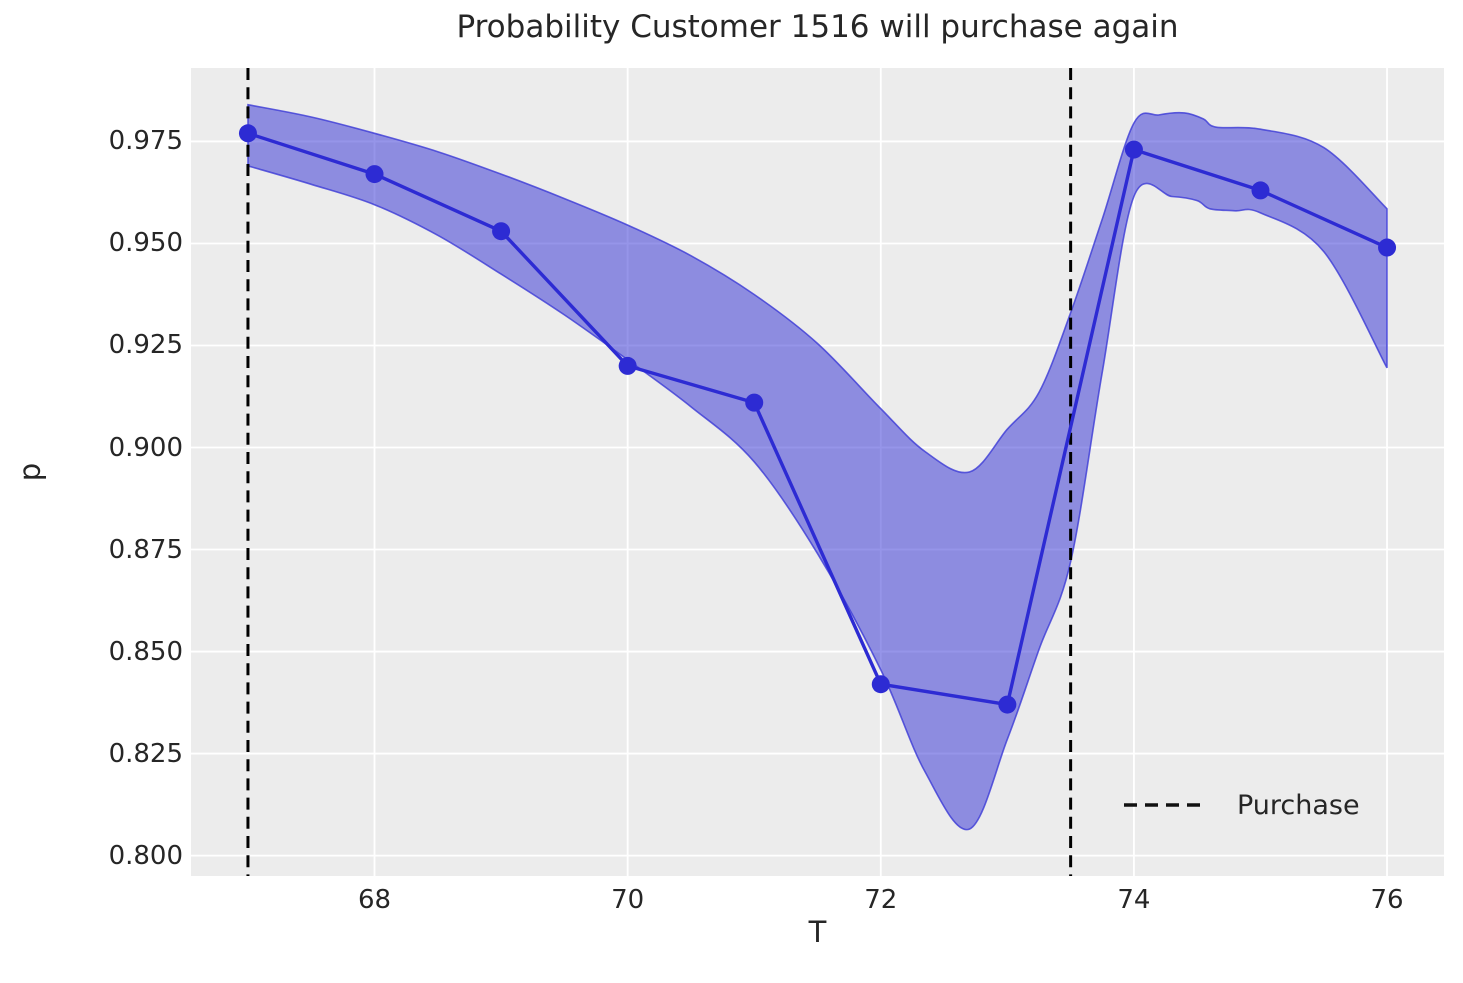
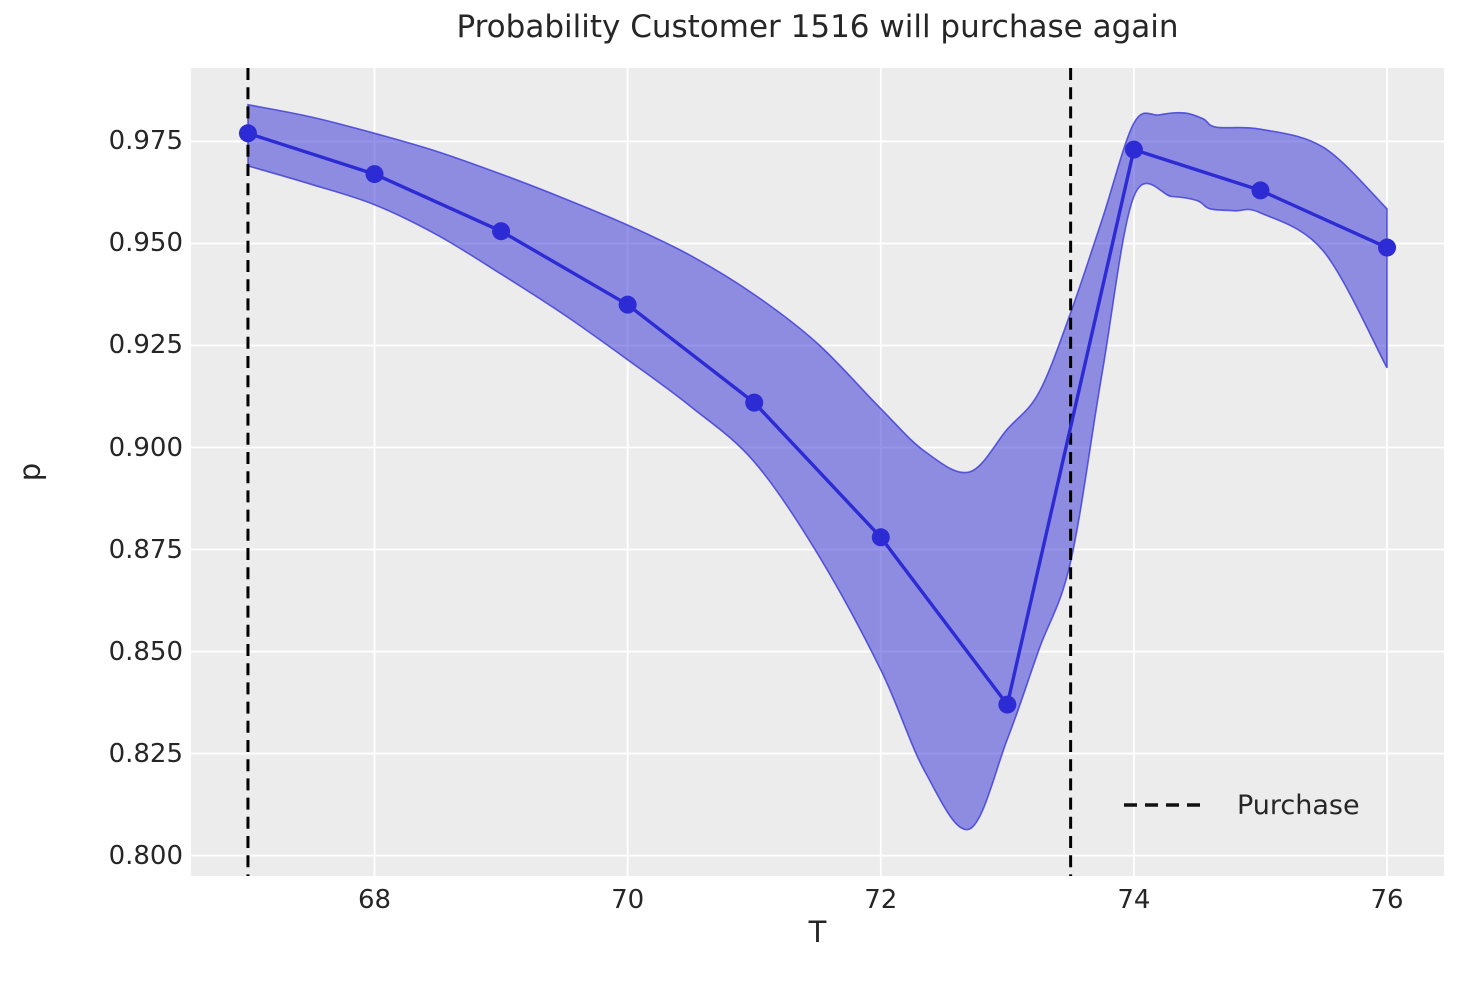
70: 0.920 -> 0.935
72: 0.842 -> 0.878
